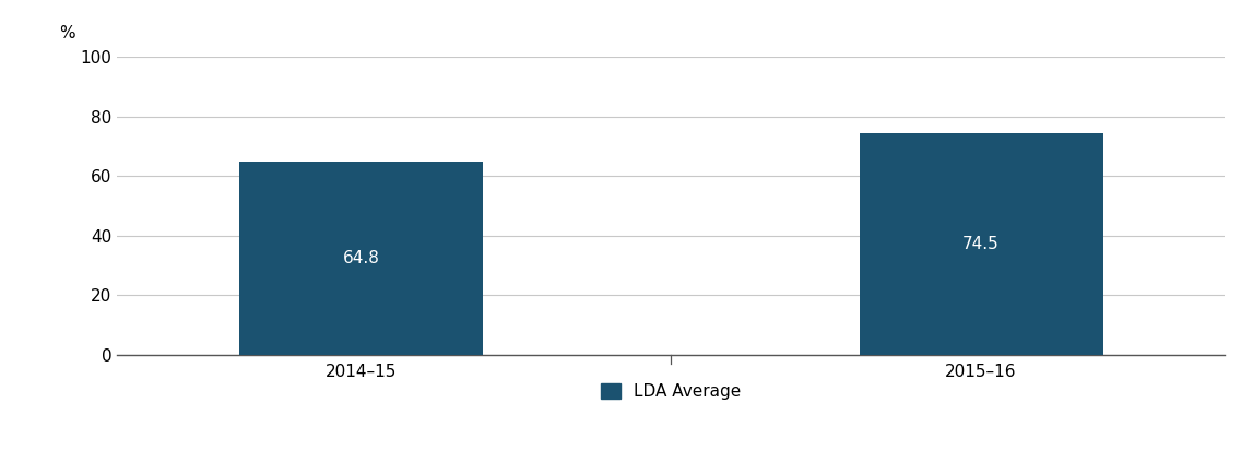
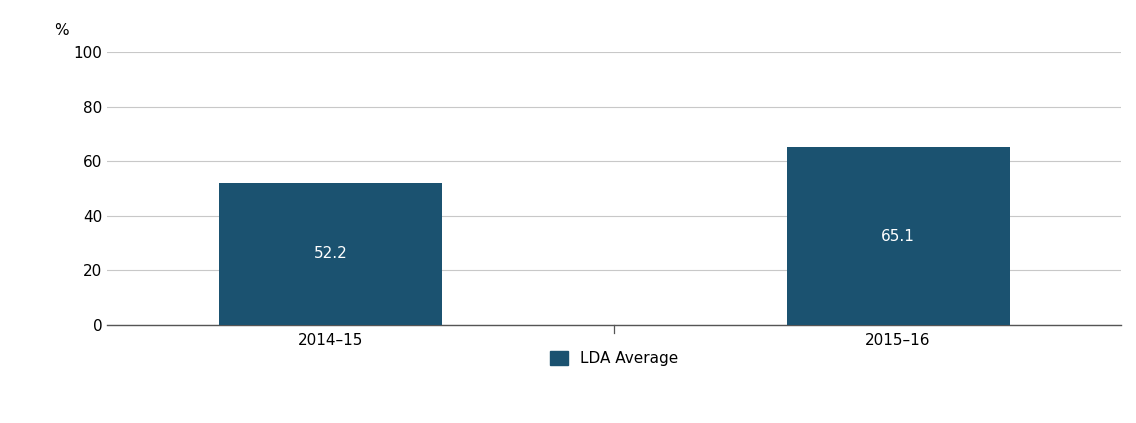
2014–15: 64.8 -> 52.2
2015–16: 74.5 -> 65.1
